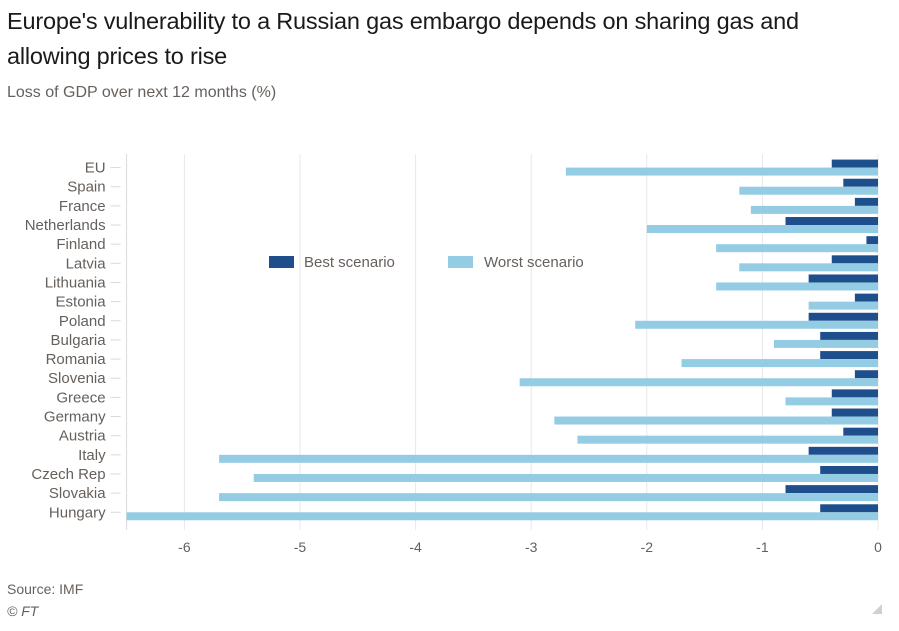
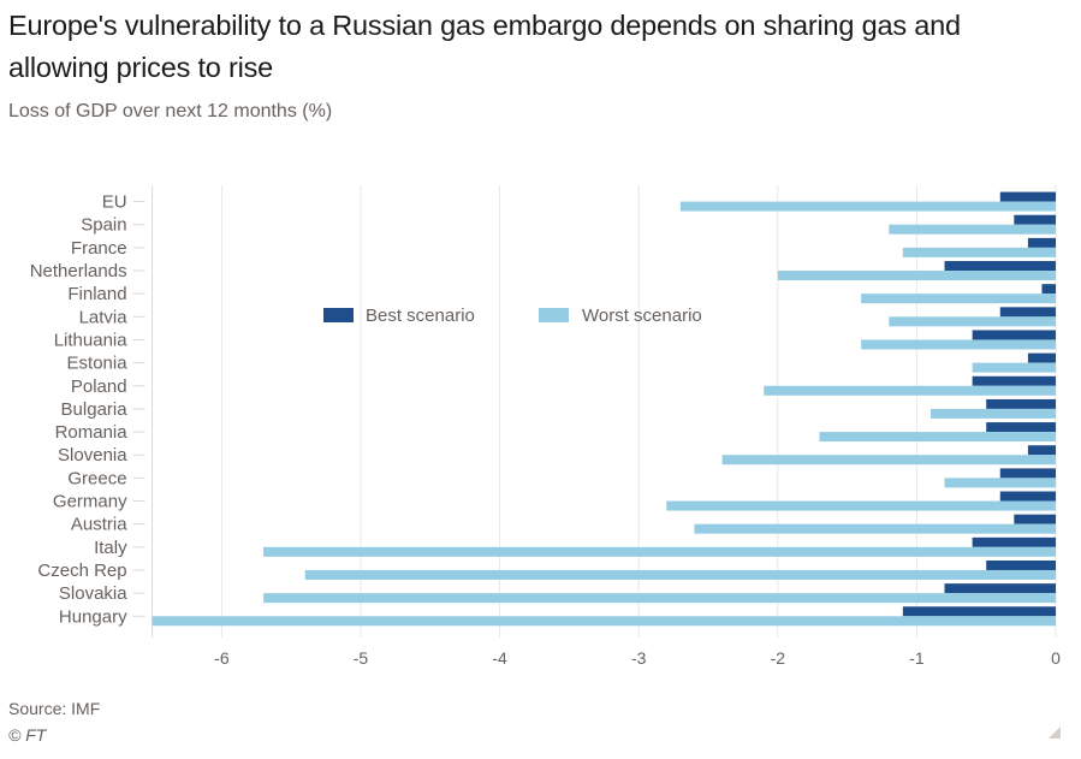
Worst scenario/Slovenia: -3.1 -> -2.4
Best scenario/Hungary: -0.5 -> -1.1
